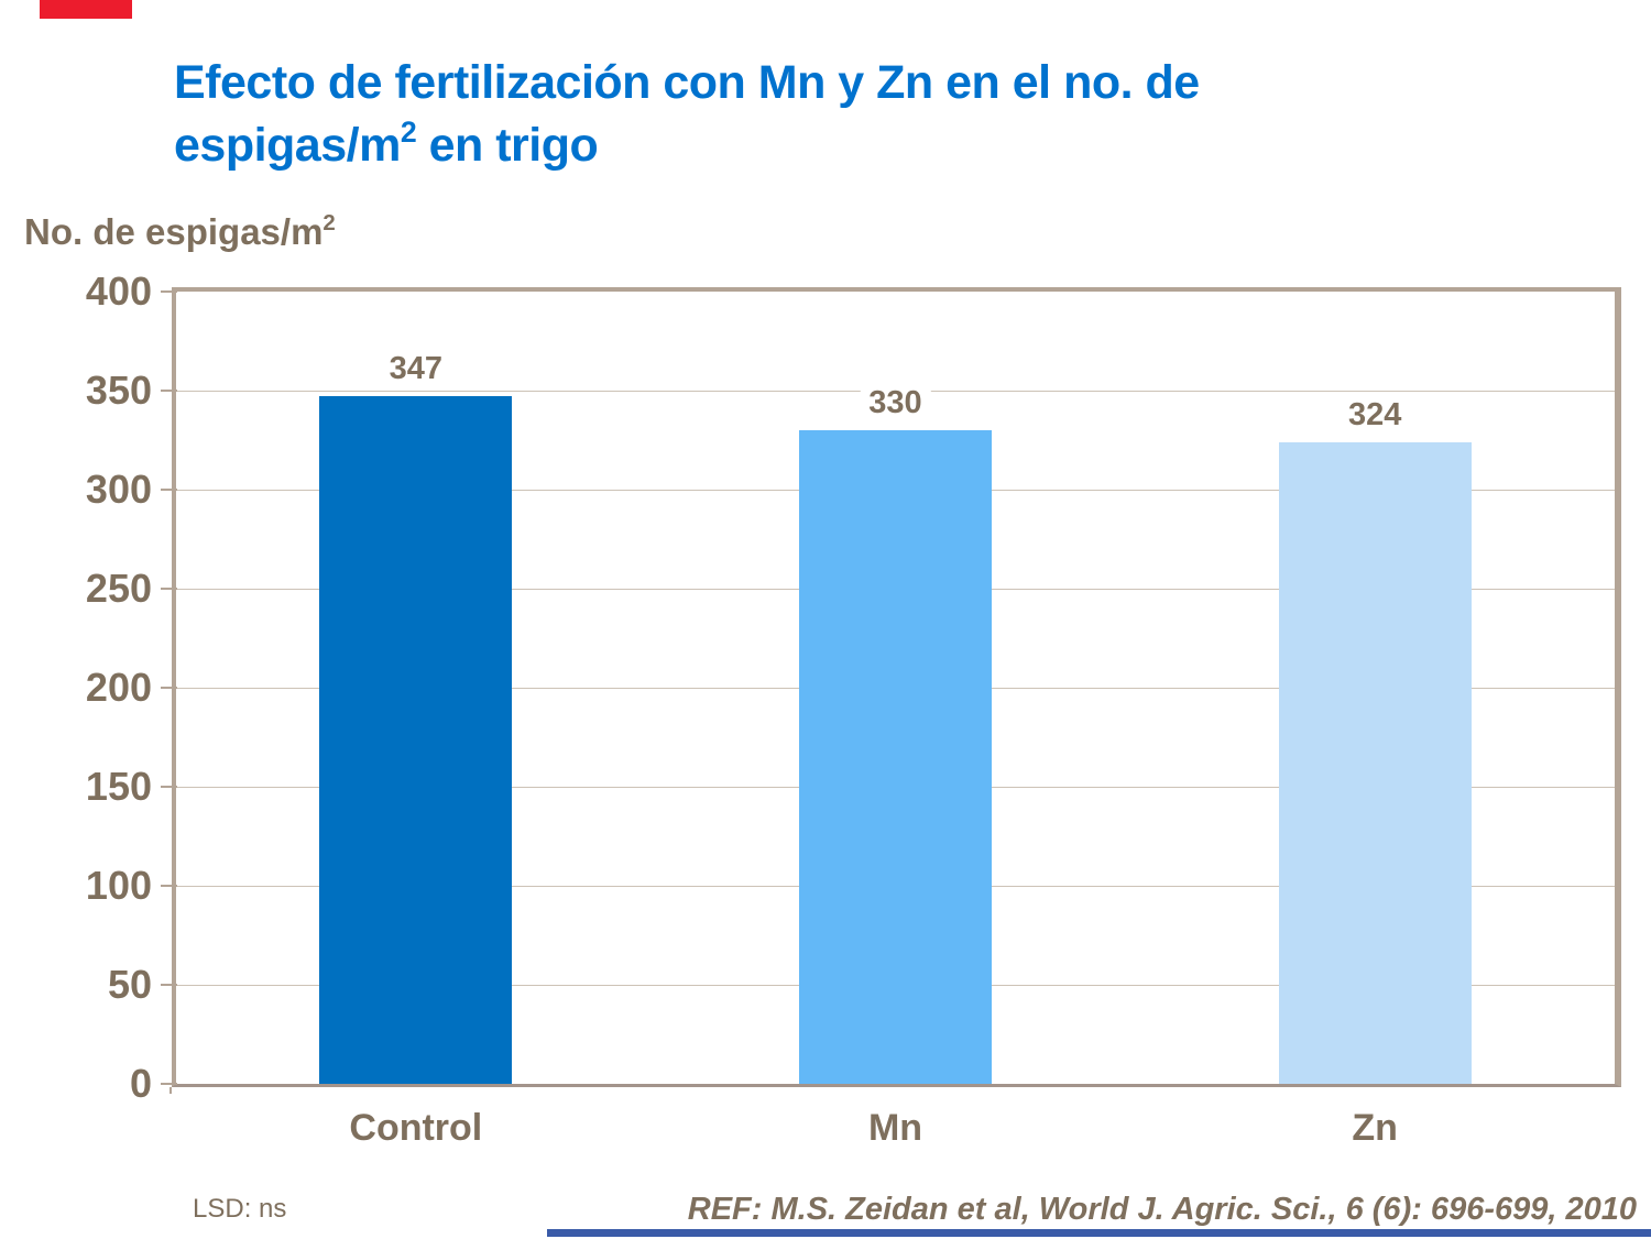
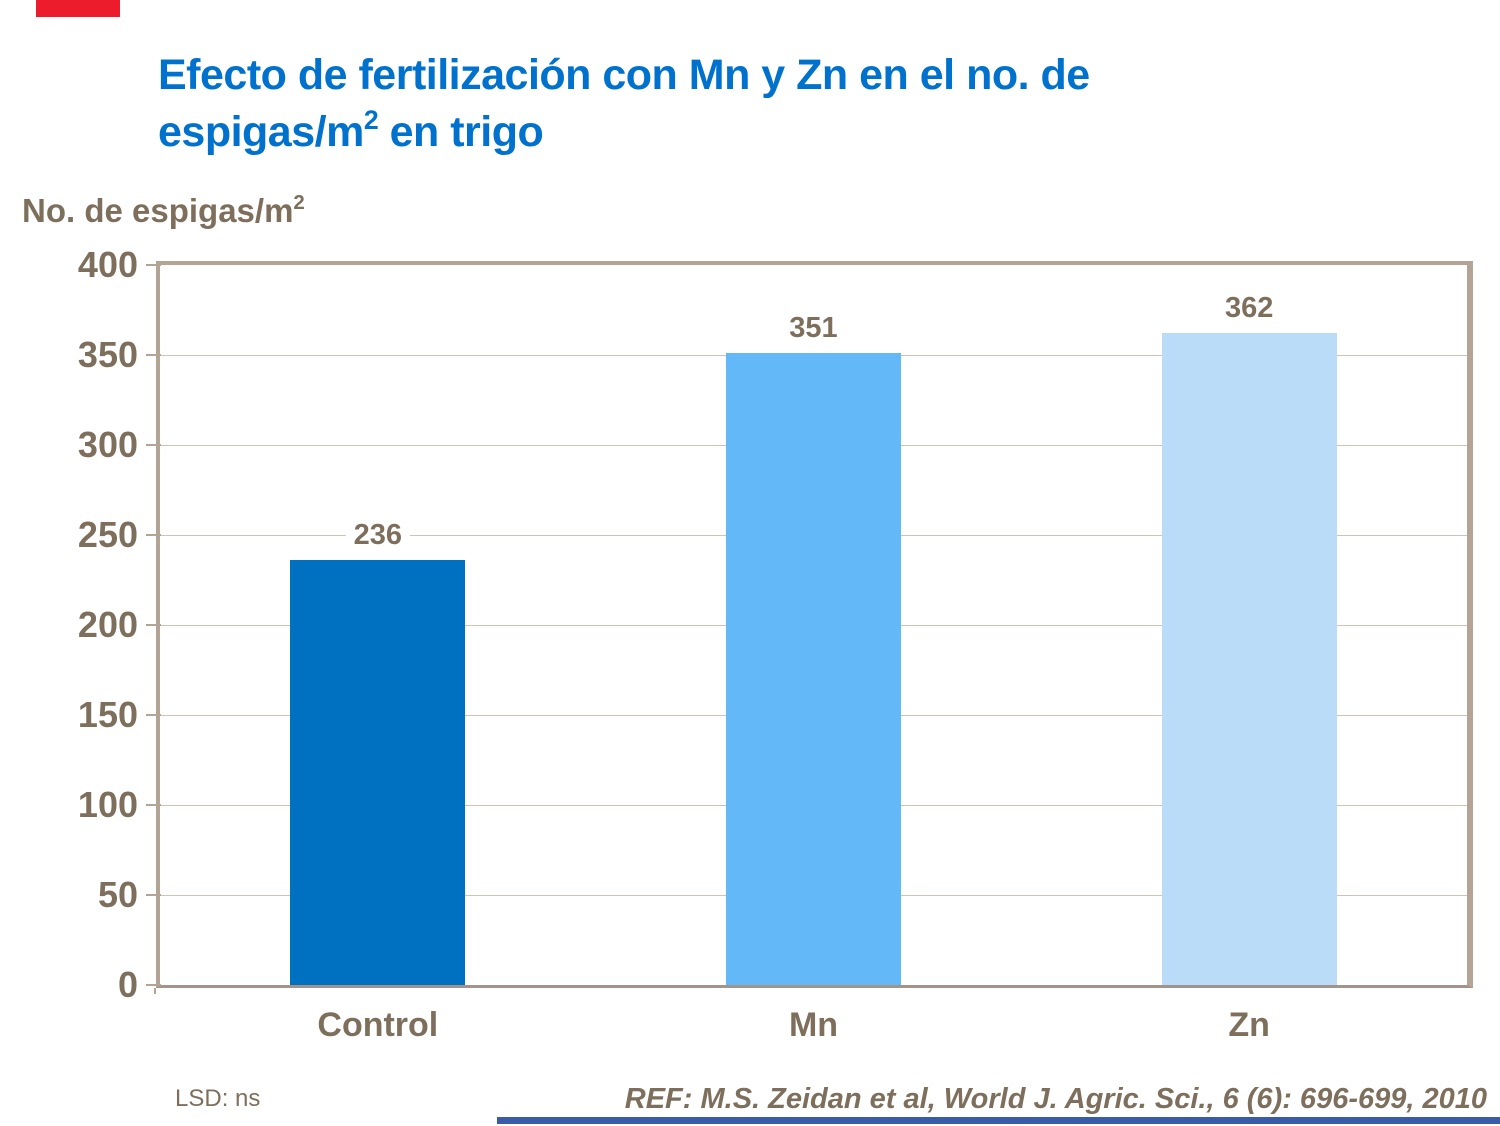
Control: 347 -> 236
Mn: 330 -> 351
Zn: 324 -> 362
